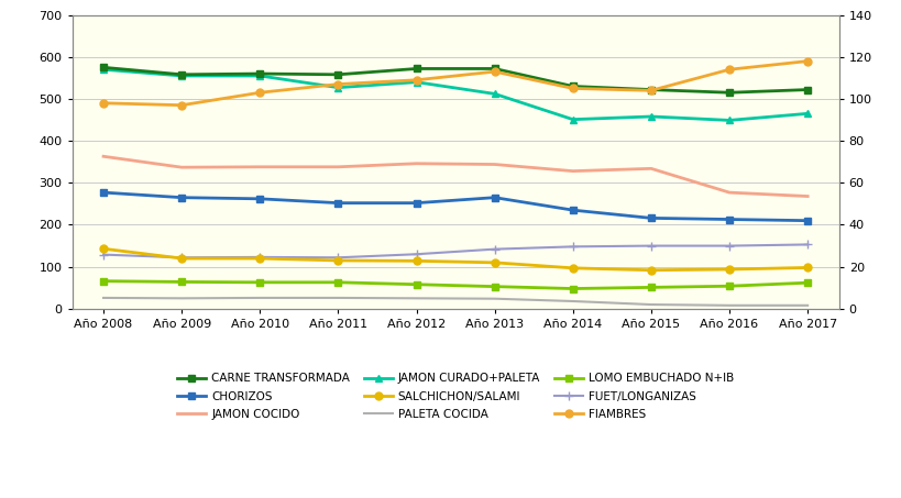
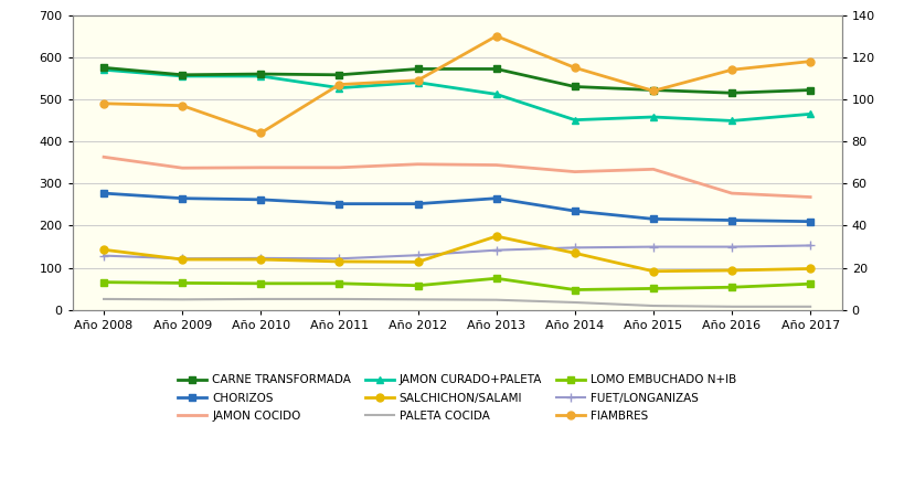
FIAMBRES/Año 2010: 103 -> 84
LOMO EMBUCHADO N+IB/Año 2013: 53 -> 75
SALCHICHON/SALAMI/Año 2013: 110 -> 175
FIAMBRES/Año 2013: 113 -> 130
SALCHICHON/SALAMI/Año 2014: 97 -> 135
FIAMBRES/Año 2014: 105 -> 115
